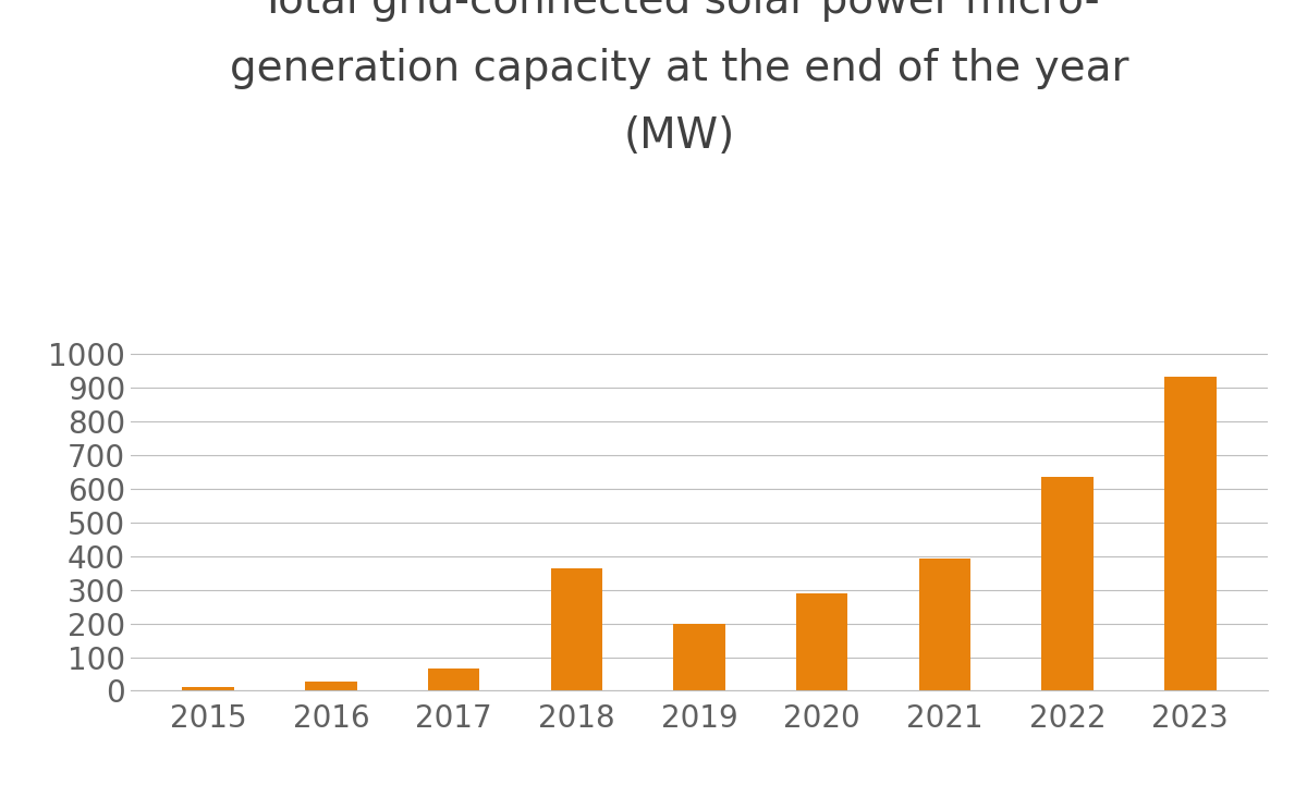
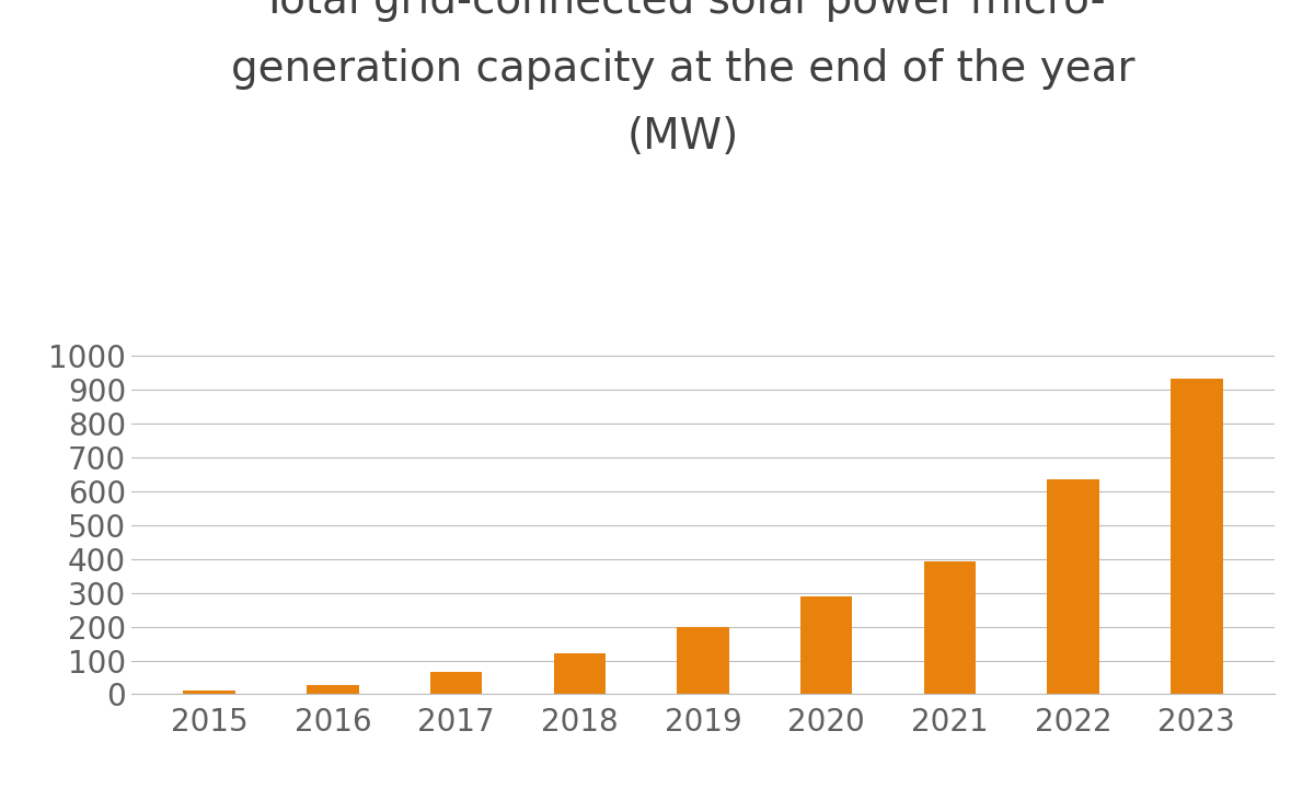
2018: 365 -> 120
